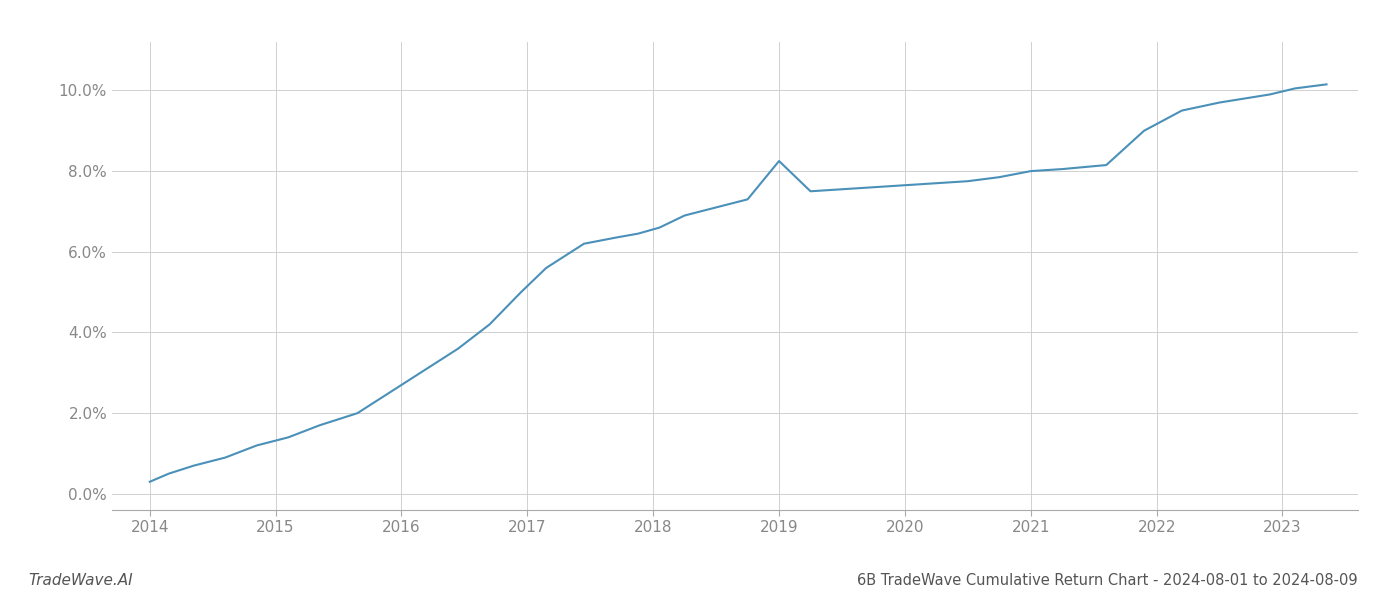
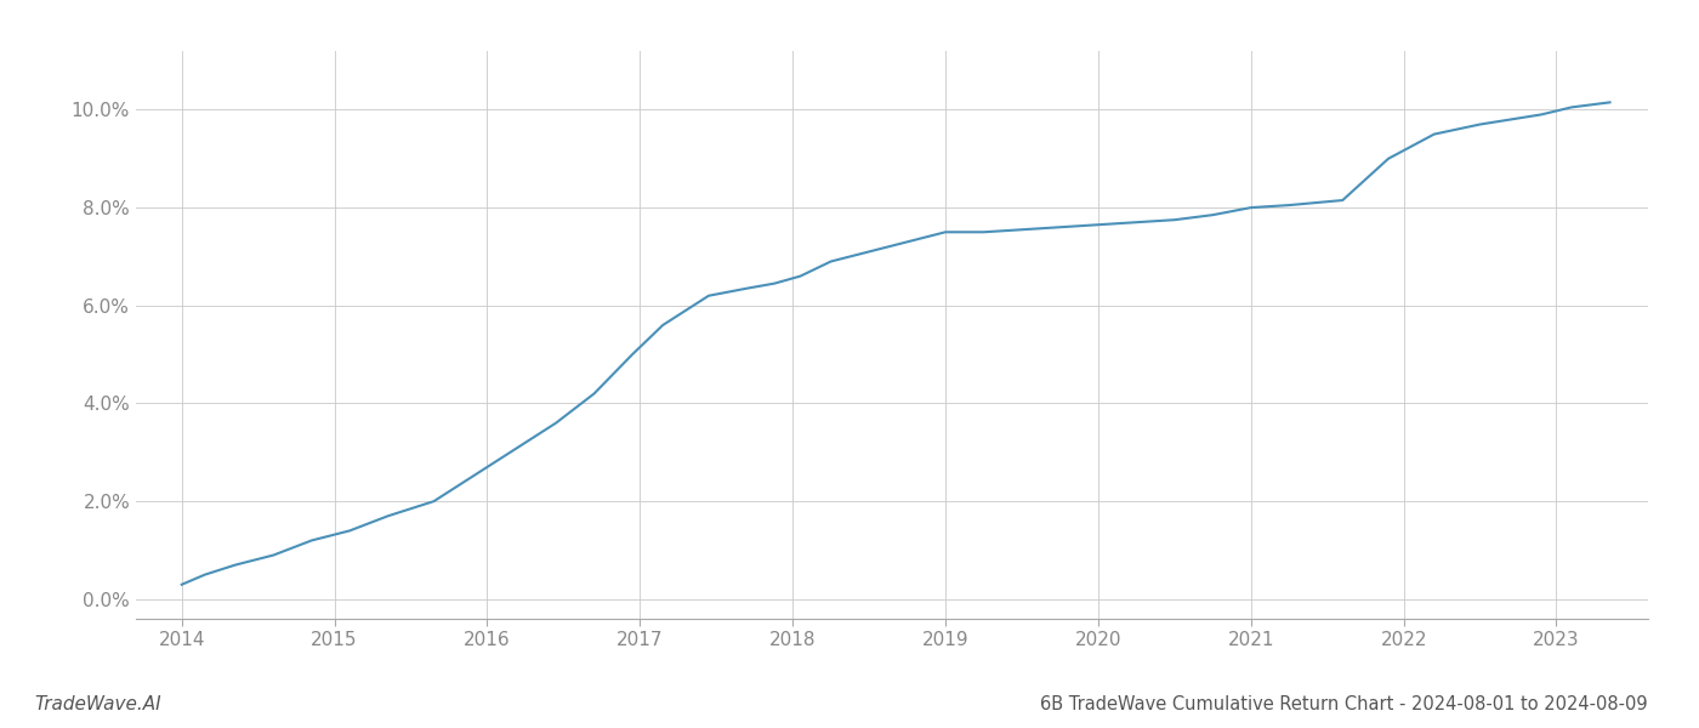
2019: 8.25% -> 7.50%
